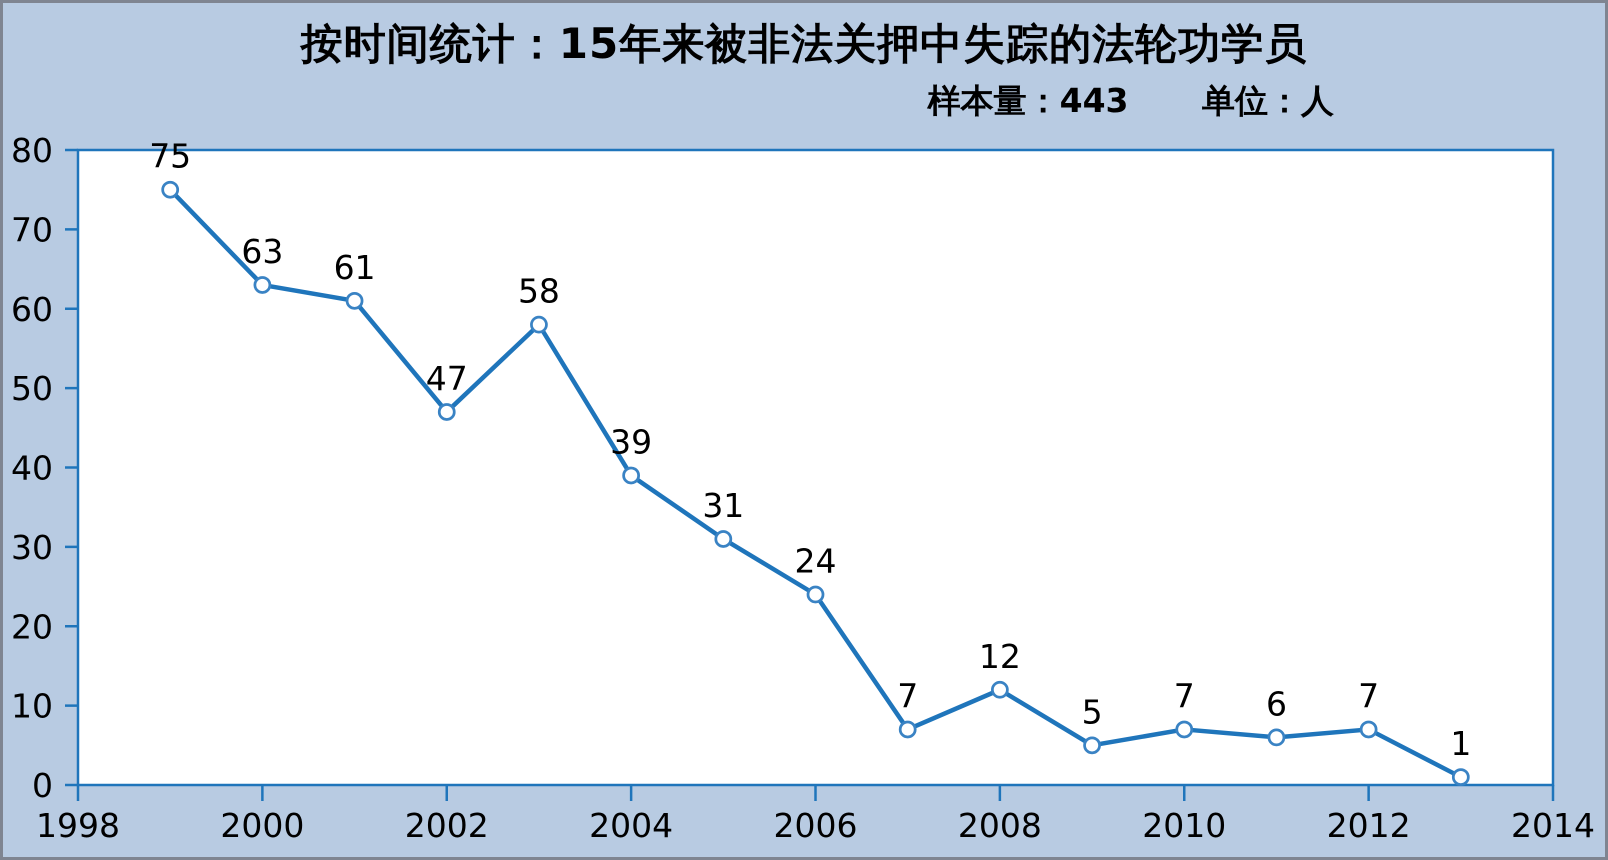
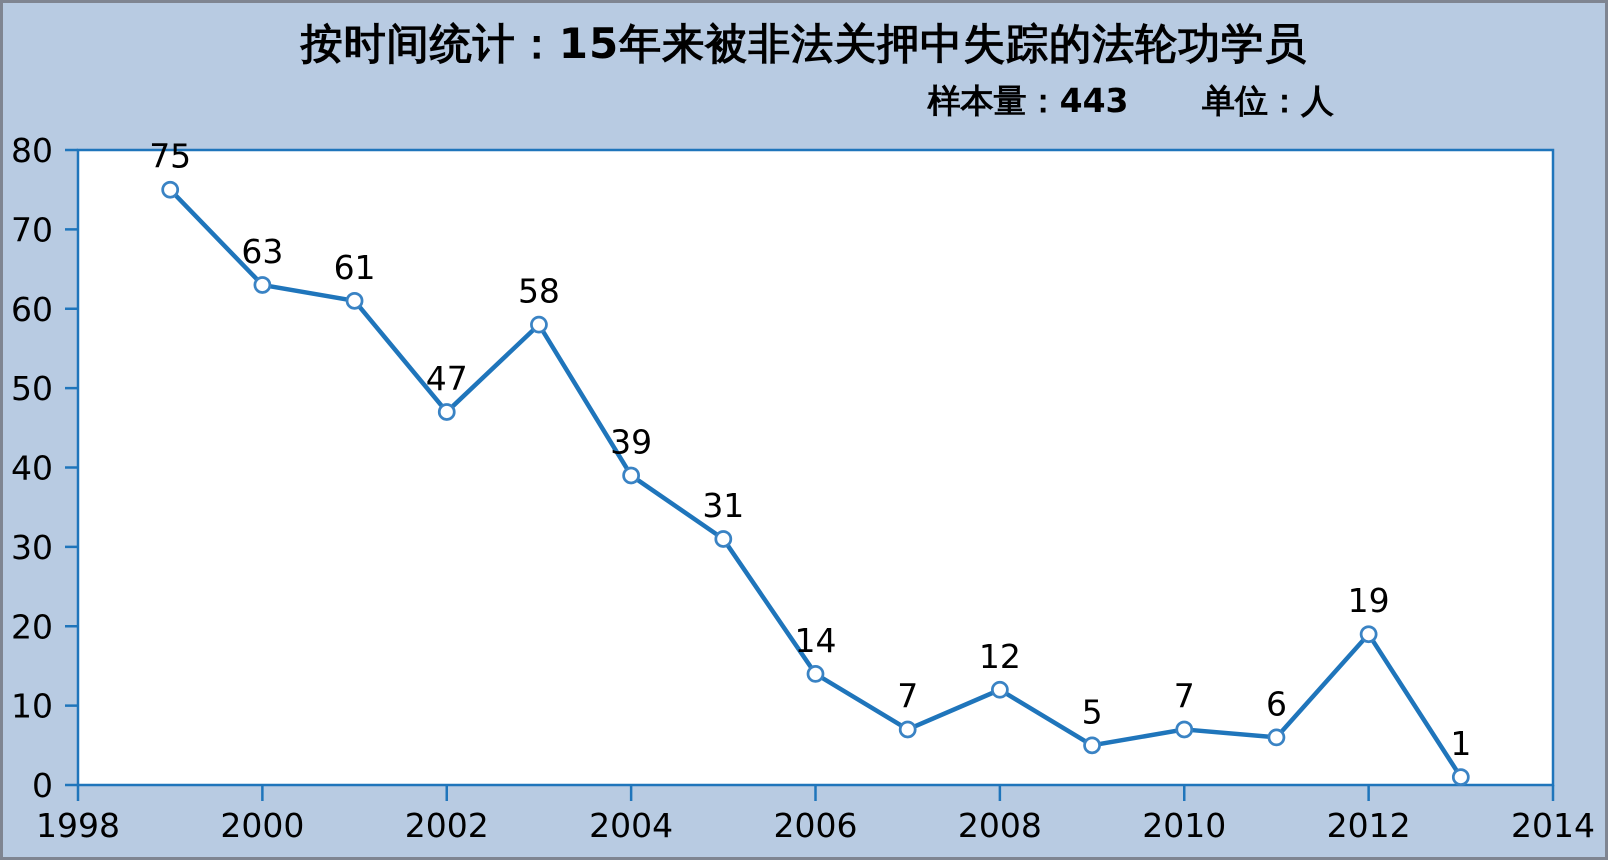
2006: 24 -> 14
2012: 7 -> 19
